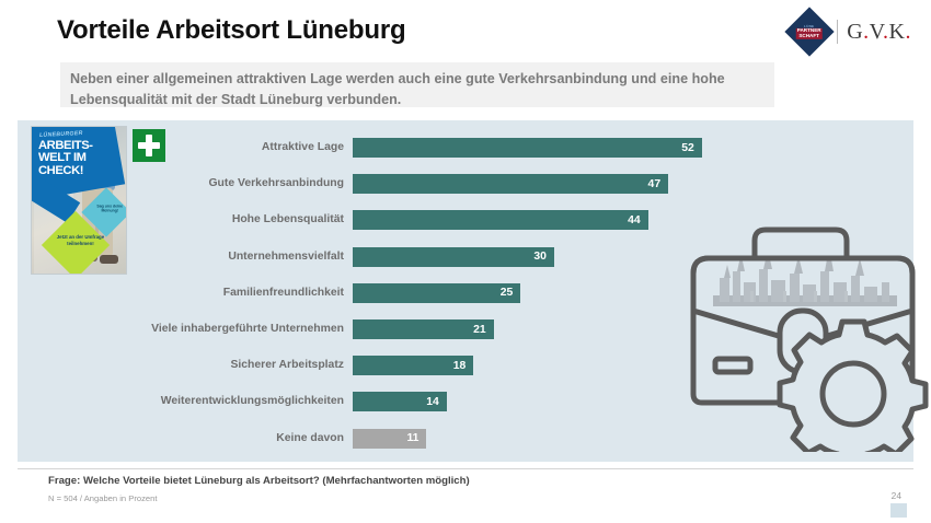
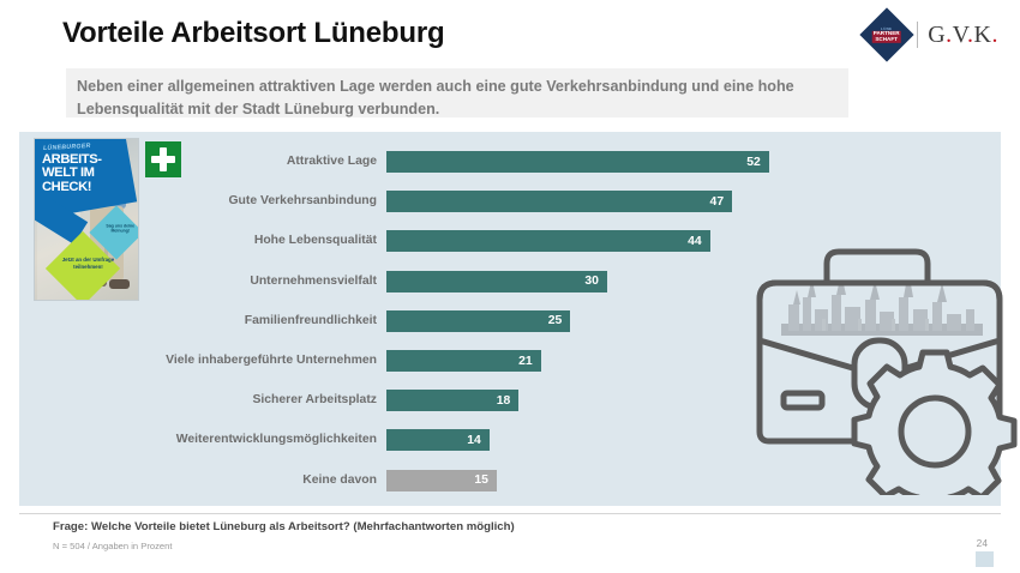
Keine davon: 11 -> 15
